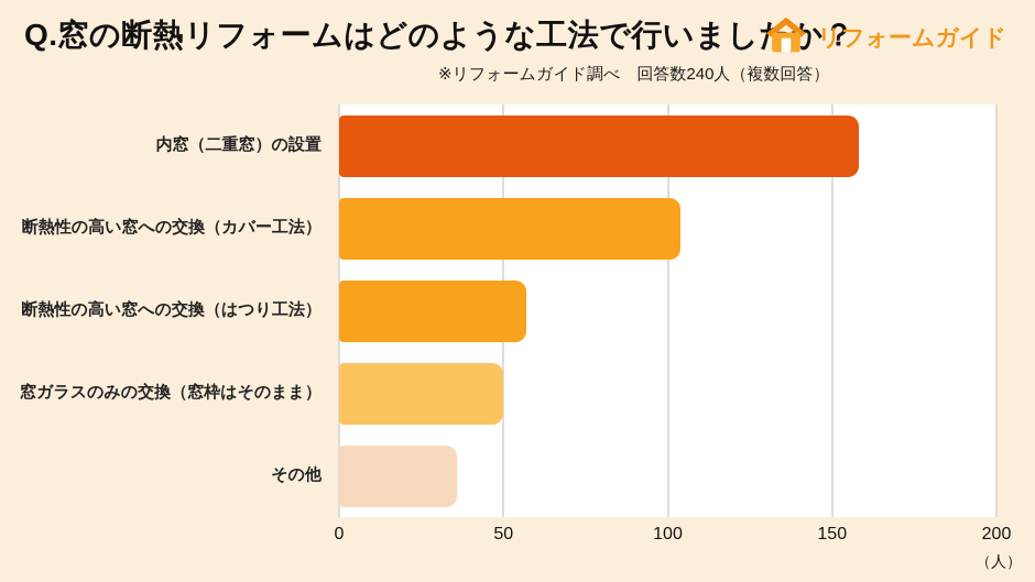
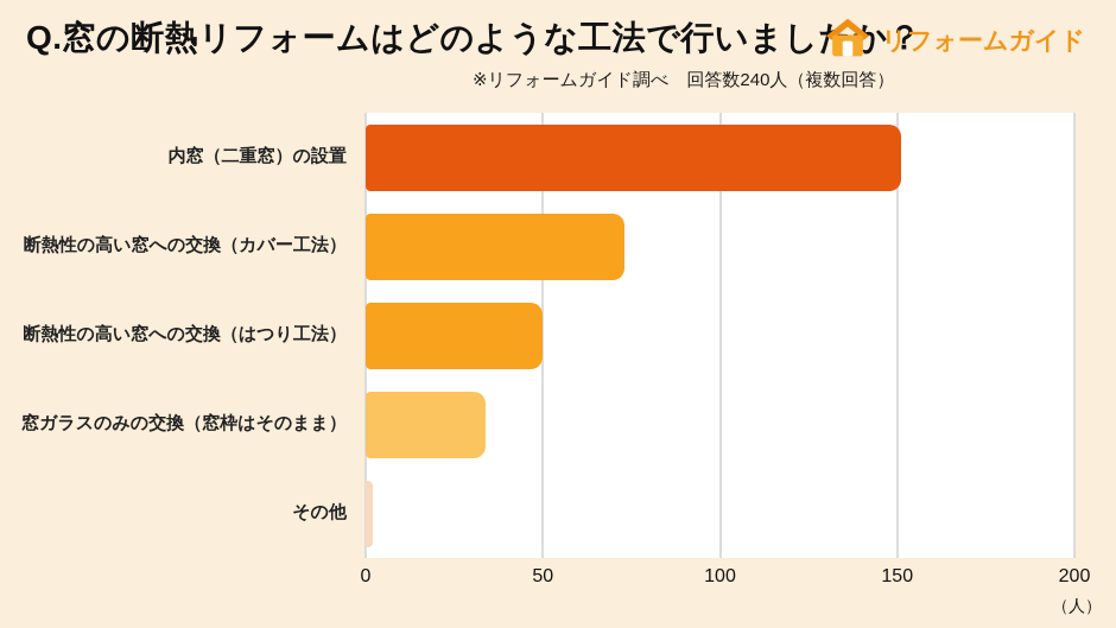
内窓（二重窓）の設置: 158 -> 151
断熱性の高い窓への交換（カバー工法）: 104 -> 73
断熱性の高い窓への交換（はつり工法）: 57 -> 50
窓ガラスのみの交換（窓枠はそのまま）: 50 -> 34
その他: 36 -> 2
